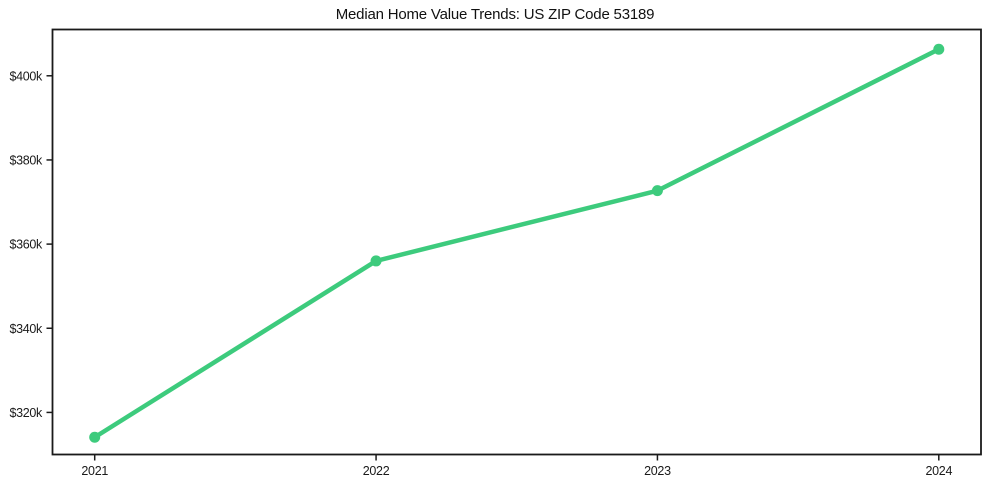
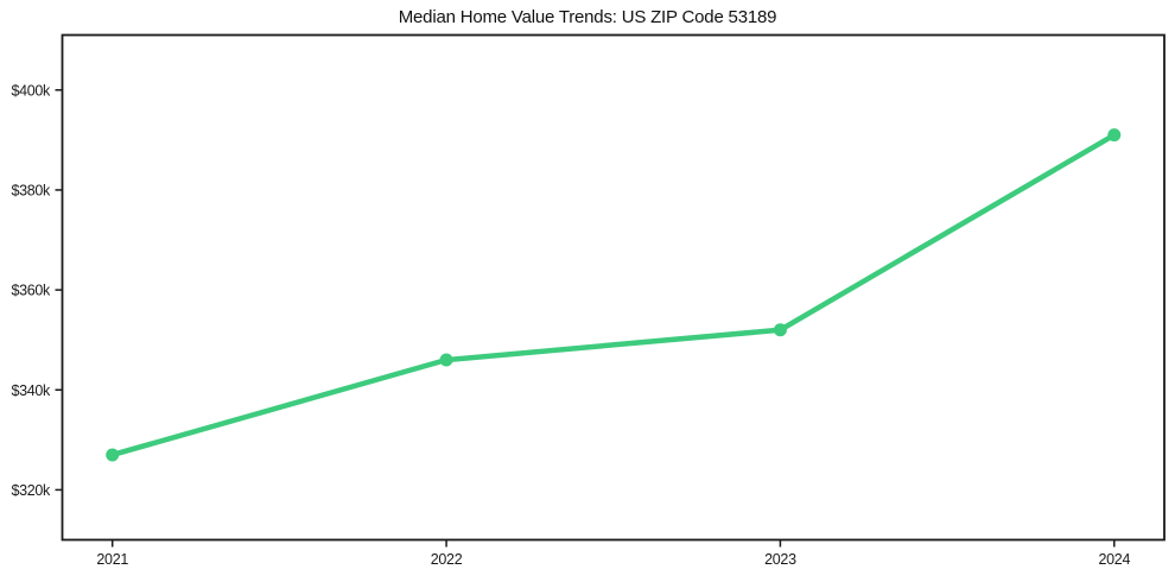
2021: $314k -> $327k
2022: $356k -> $346k
2023: $373k -> $352k
2024: $406k -> $391k
